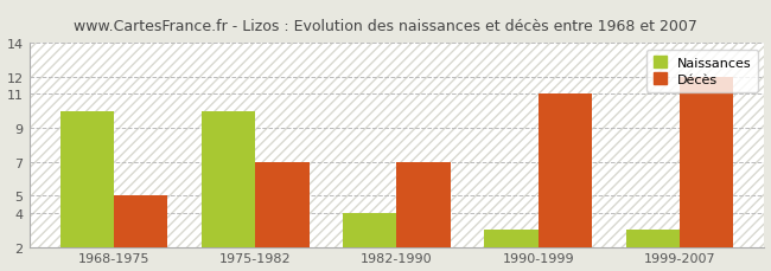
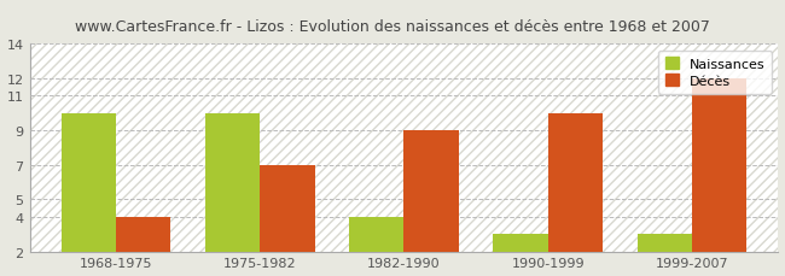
Décès/1968-1975: 5 -> 4
Décès/1982-1990: 7 -> 9
Décès/1990-1999: 11 -> 10
